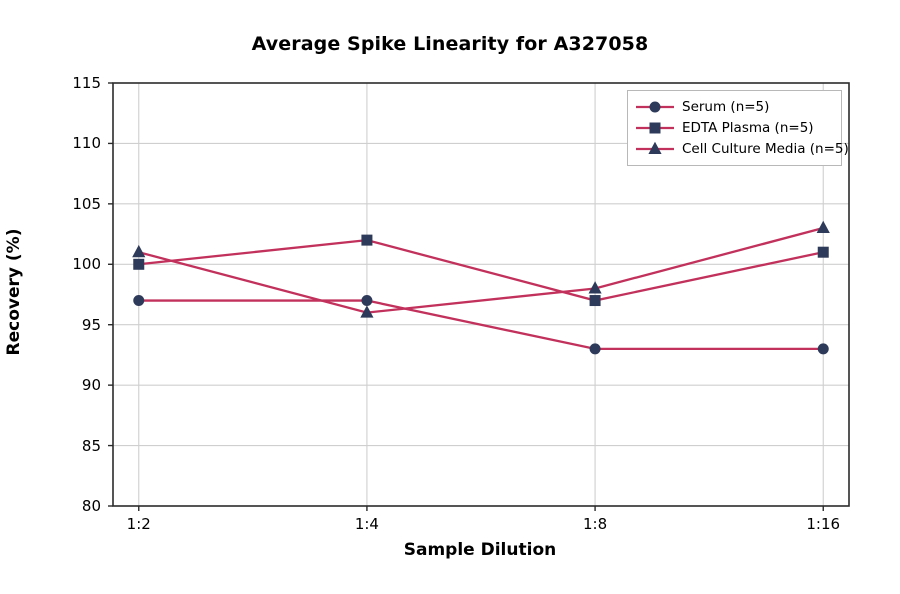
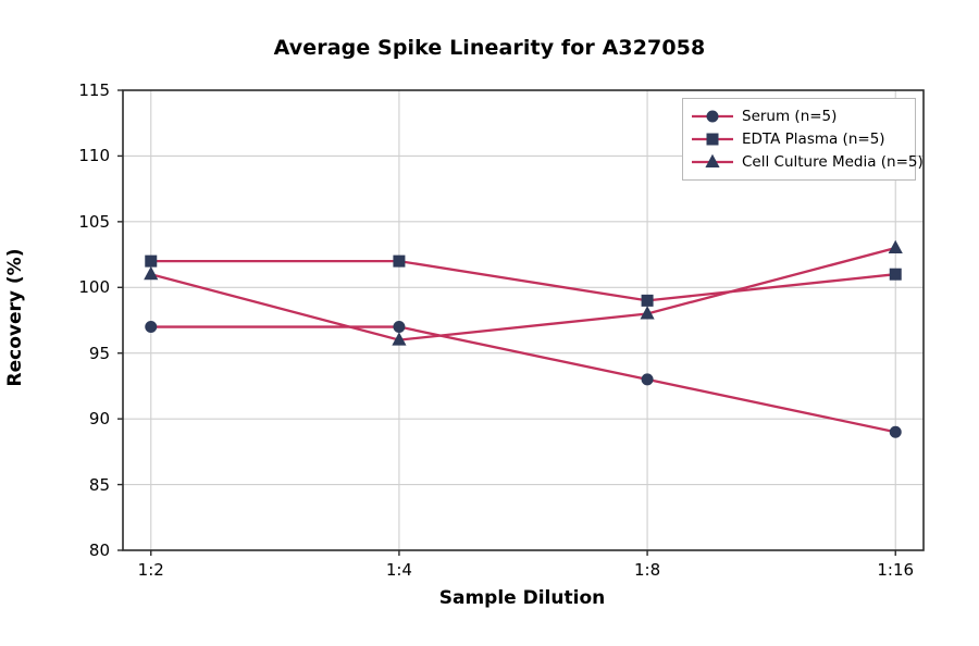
EDTA Plasma (n=5)/1:2: 100 -> 102
EDTA Plasma (n=5)/1:8: 97 -> 99
Serum (n=5)/1:16: 93 -> 89
